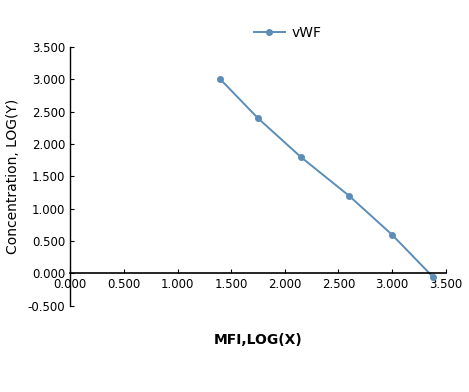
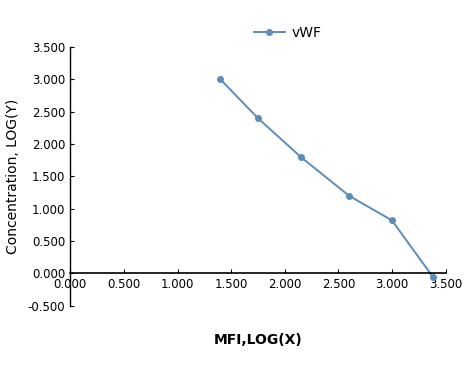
3.000: 0.60 -> 0.82
